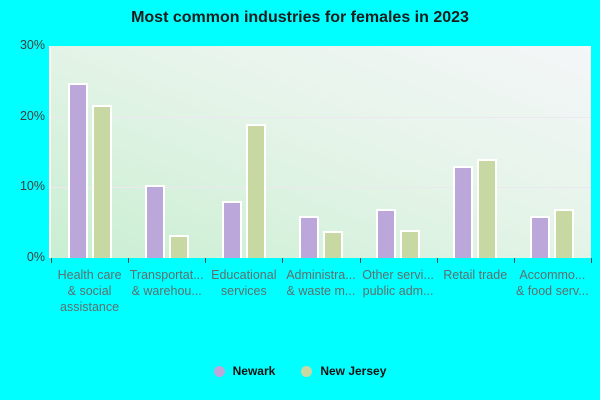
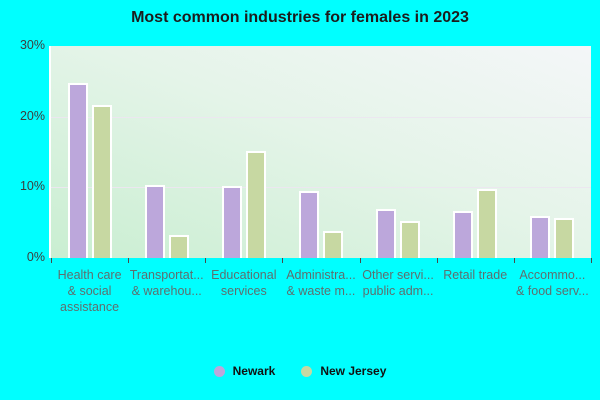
Newark/Educational services: 8% -> 10%
New Jersey/Educational services: 19% -> 15%
Newark/Administra... & waste m...: 6% -> 10%
New Jersey/Other servi... public adm...: 4% -> 5%
Newark/Retail trade: 13% -> 7%
New Jersey/Retail trade: 14% -> 10%
New Jersey/Accommo... & food serv...: 7% -> 6%
